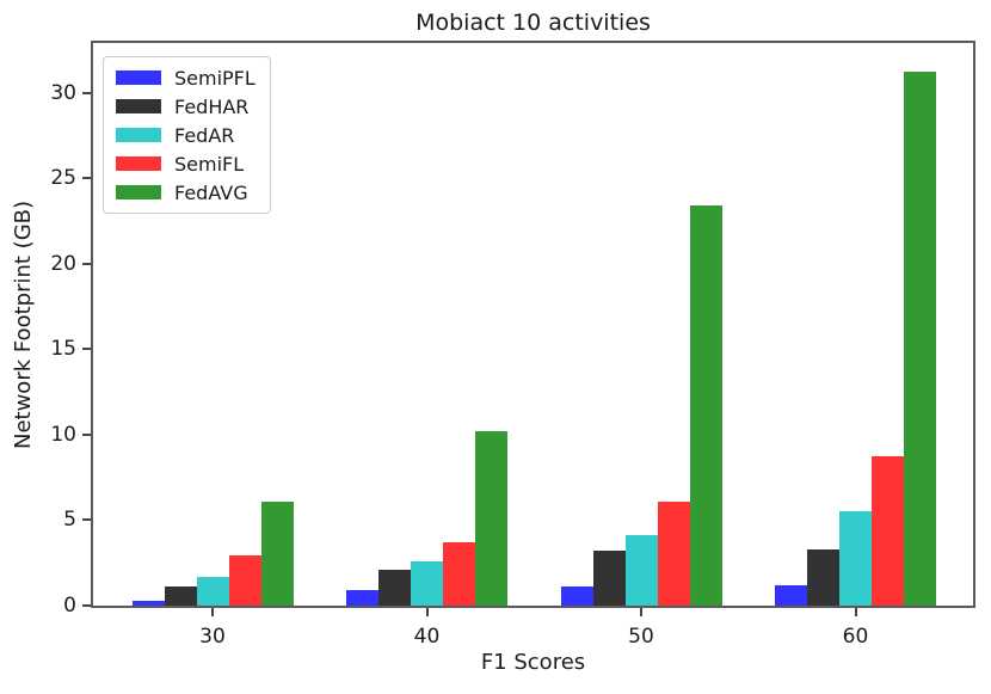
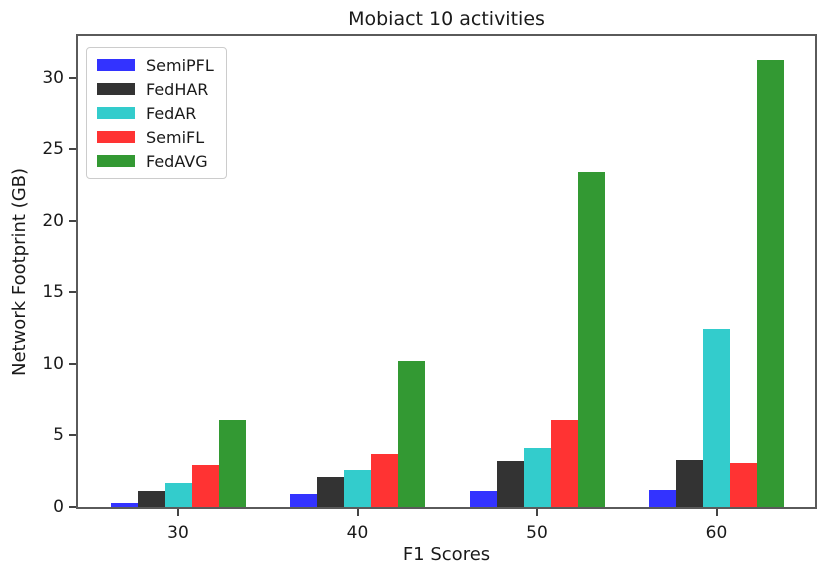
FedAR/60: 5.5 -> 12.4
SemiFL/60: 8.7 -> 3.1
